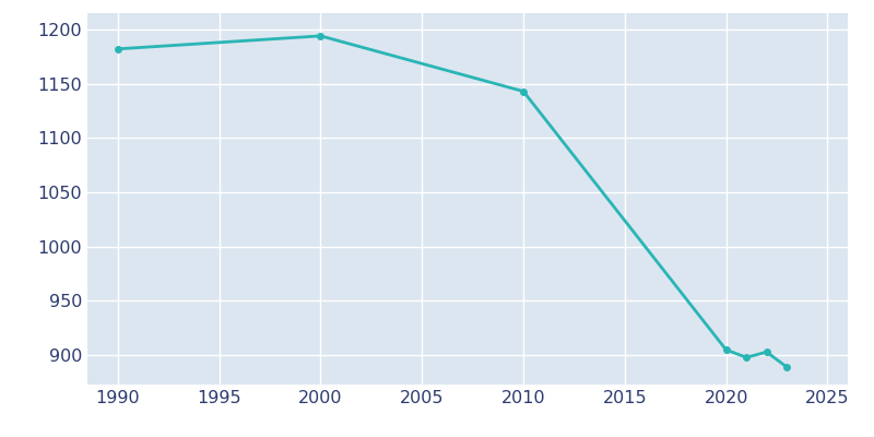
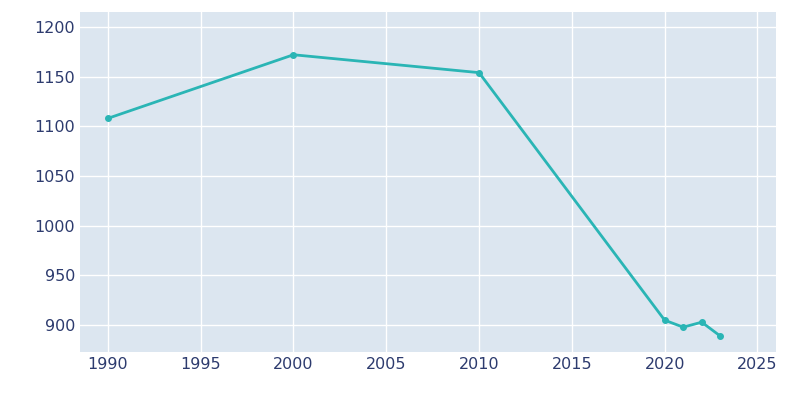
1990: 1182 -> 1108
2000: 1194 -> 1172
2010: 1143 -> 1154
